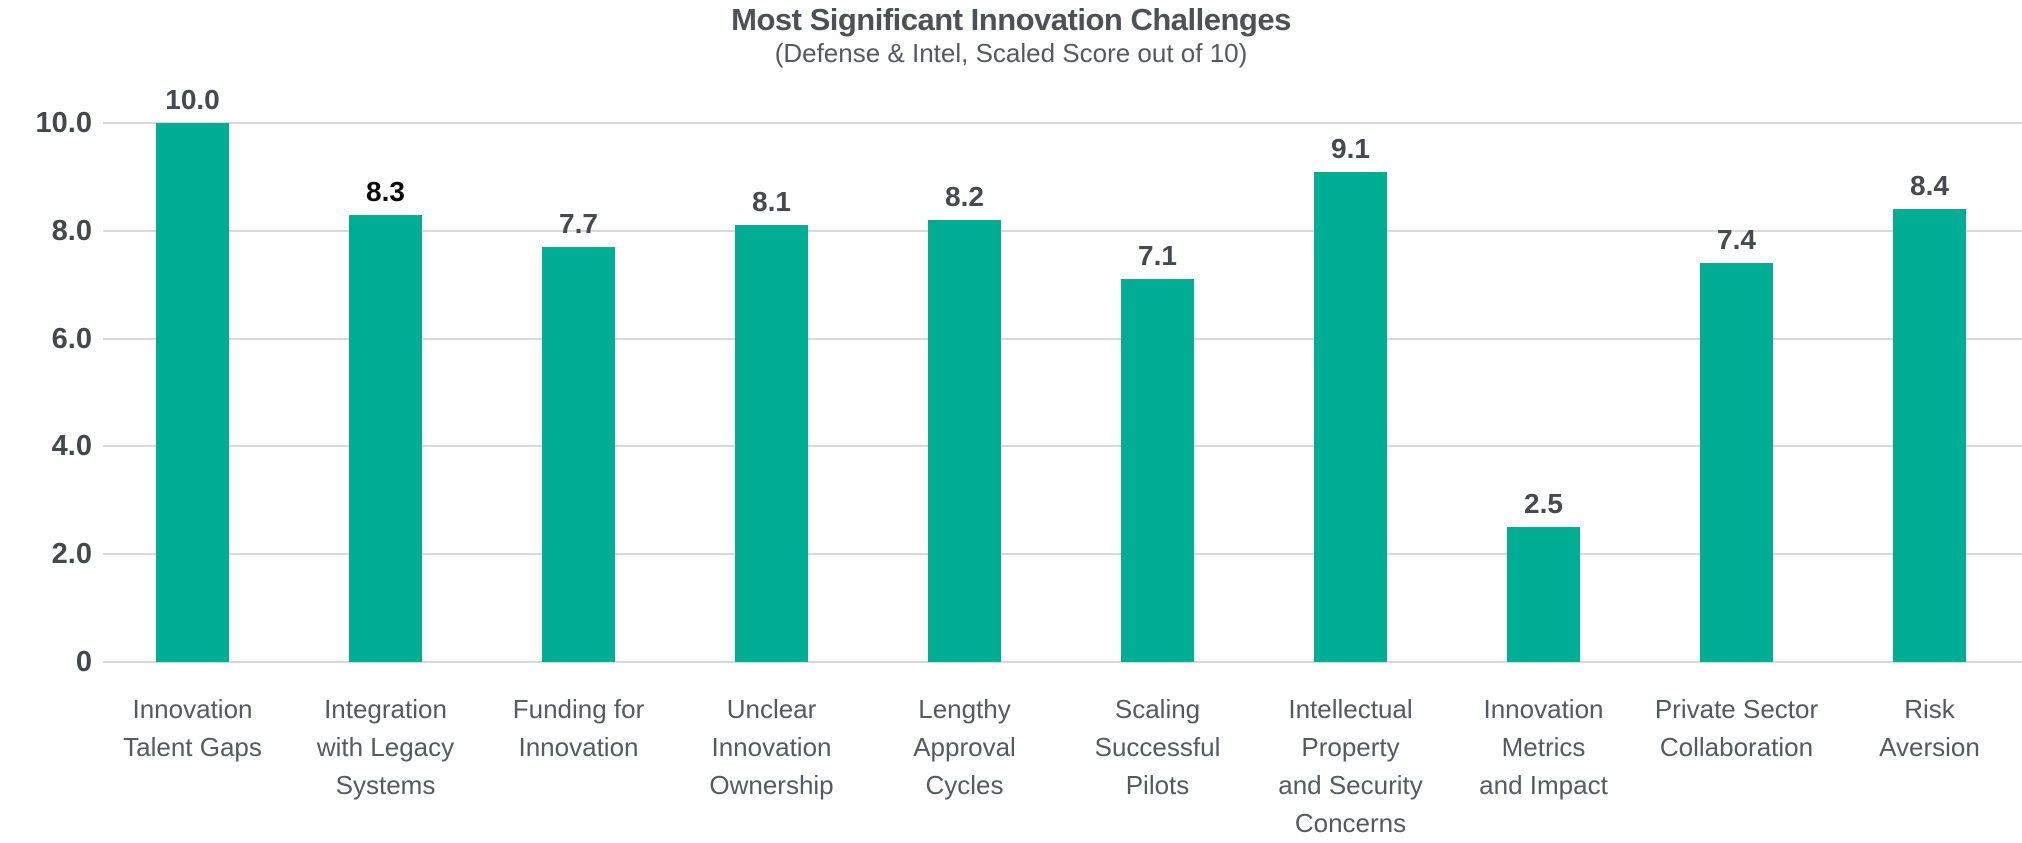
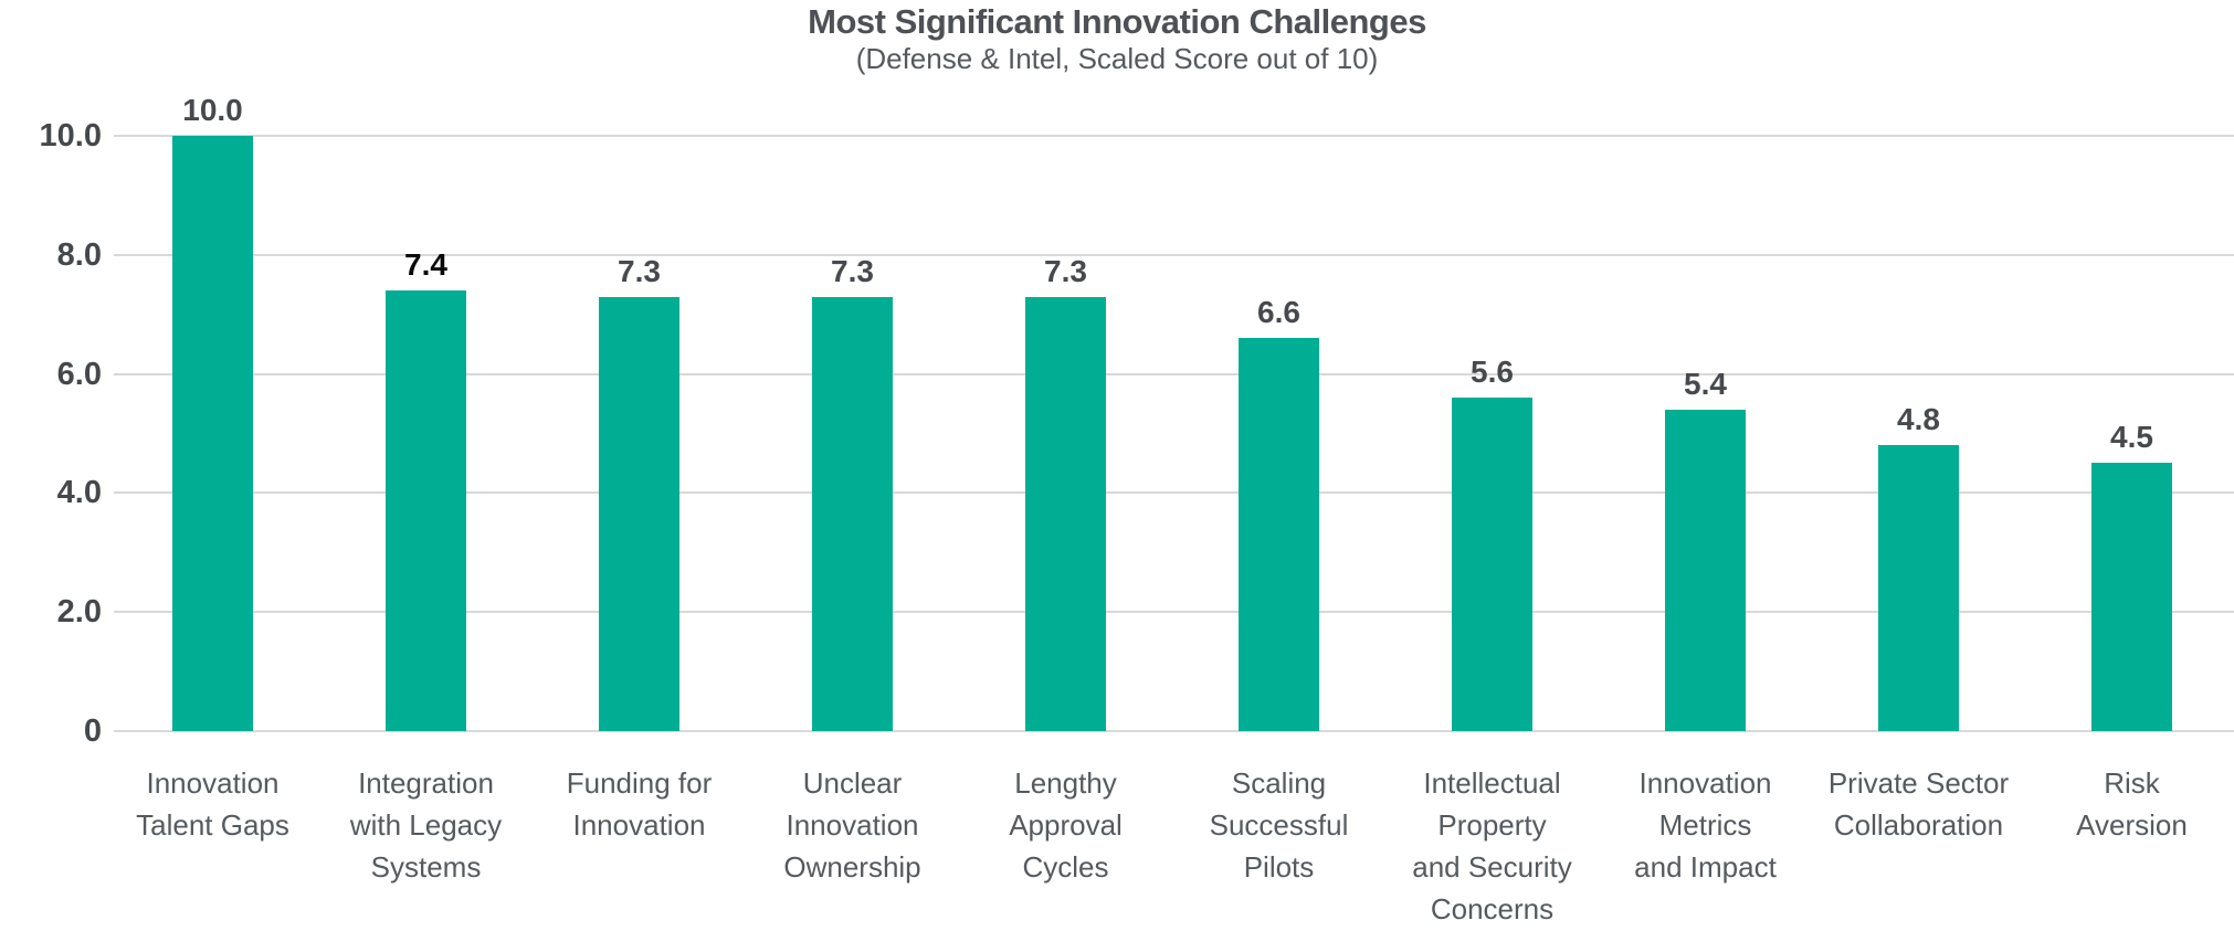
Integration with Legacy Systems: 8.3 -> 7.4
Funding for Innovation: 7.7 -> 7.3
Unclear Innovation Ownership: 8.1 -> 7.3
Lengthy Approval Cycles: 8.2 -> 7.3
Scaling Successful Pilots: 7.1 -> 6.6
Intellectual Property and Security Concerns: 9.1 -> 5.6
Innovation Metrics and Impact: 2.5 -> 5.4
Private Sector Collaboration: 7.4 -> 4.8
Risk Aversion: 8.4 -> 4.5
